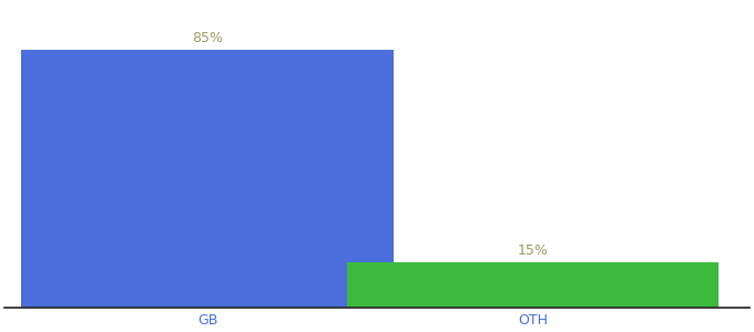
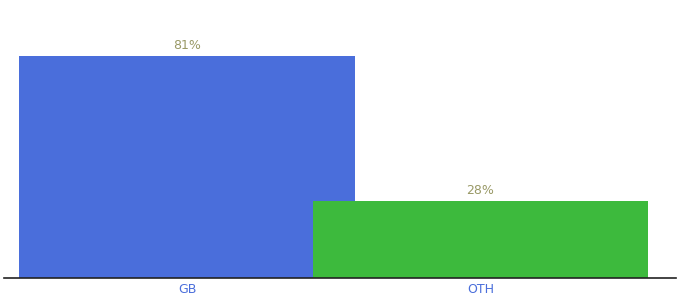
GB: 85% -> 81%
OTH: 15% -> 28%
